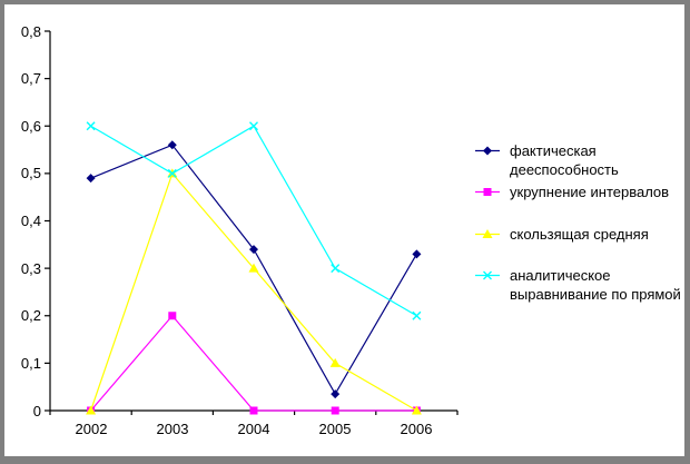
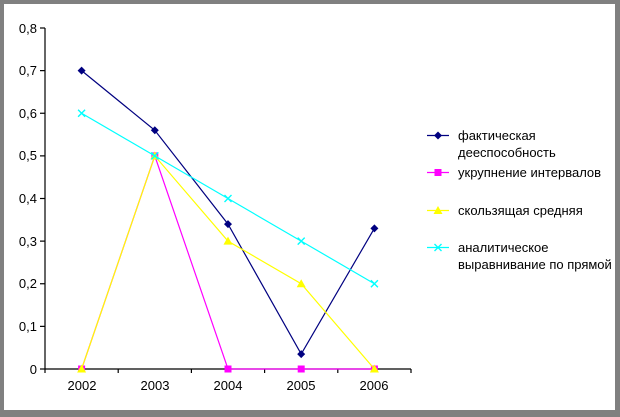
фактическая дееспособность/2002: 0,49 -> 0,70
укрупнение интервалов/2003: 0,2 -> 0,5
аналитическое выравнивание по прямой/2004: 0,6 -> 0,4
скользящая средняя/2005: 0,1 -> 0,2
